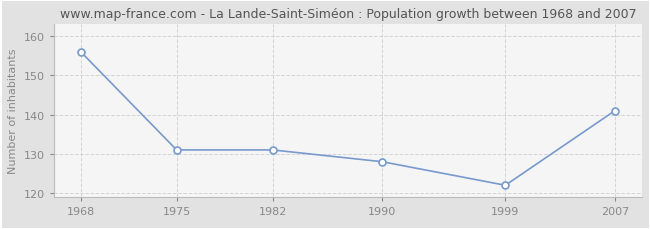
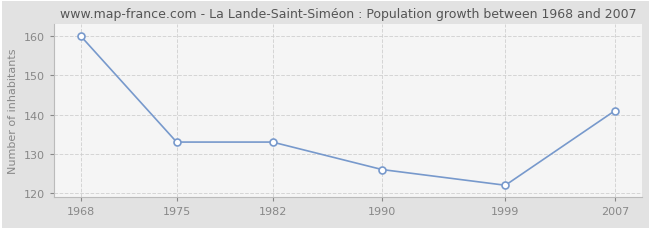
1968: 156 -> 160
1975: 131 -> 133
1982: 131 -> 133
1990: 128 -> 126
